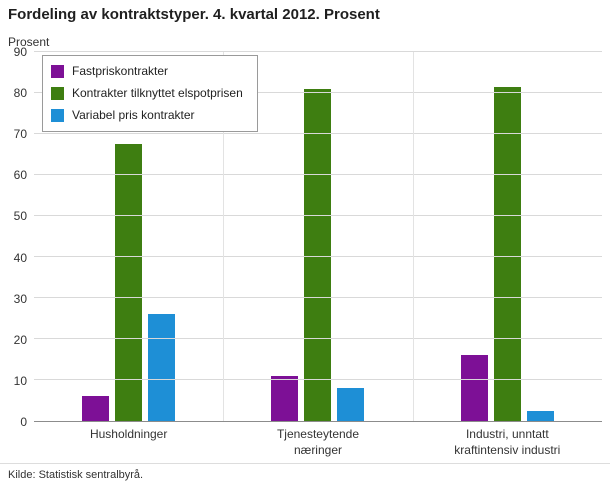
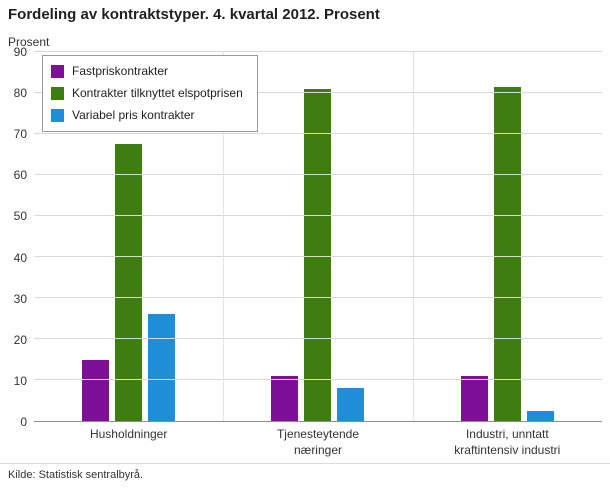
Fastpriskontrakter/Husholdninger: 6 -> 15
Fastpriskontrakter/Industri, unntatt kraftintensiv industri: 16 -> 11
